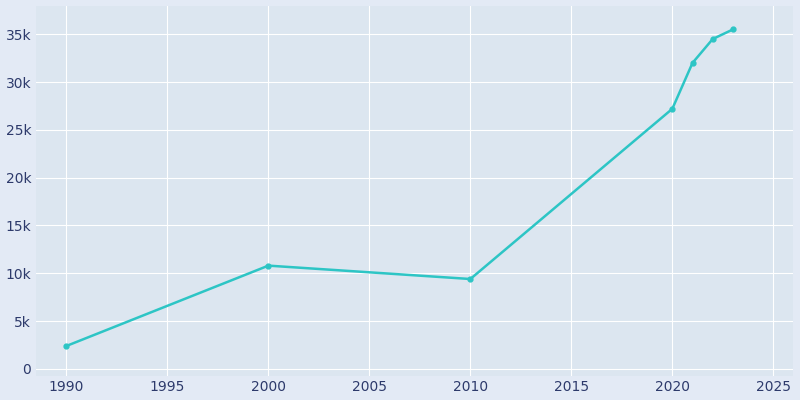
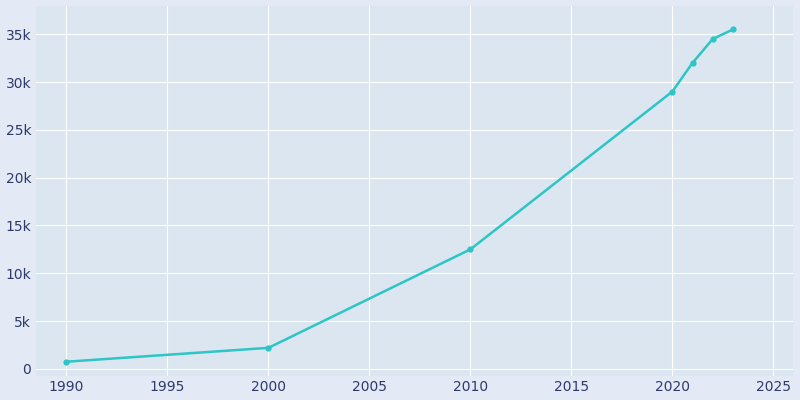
1990: 2.4k -> 0.8k
2000: 10.8k -> 2.2k
2010: 9.4k -> 12.5k
2020: 27.2k -> 29.0k
